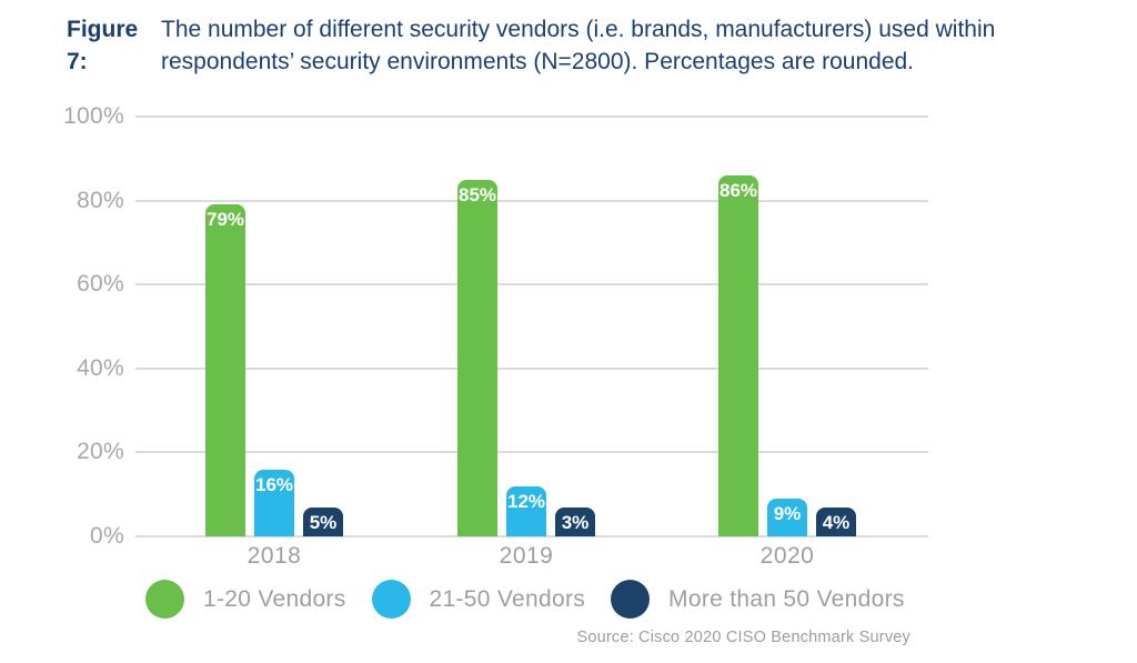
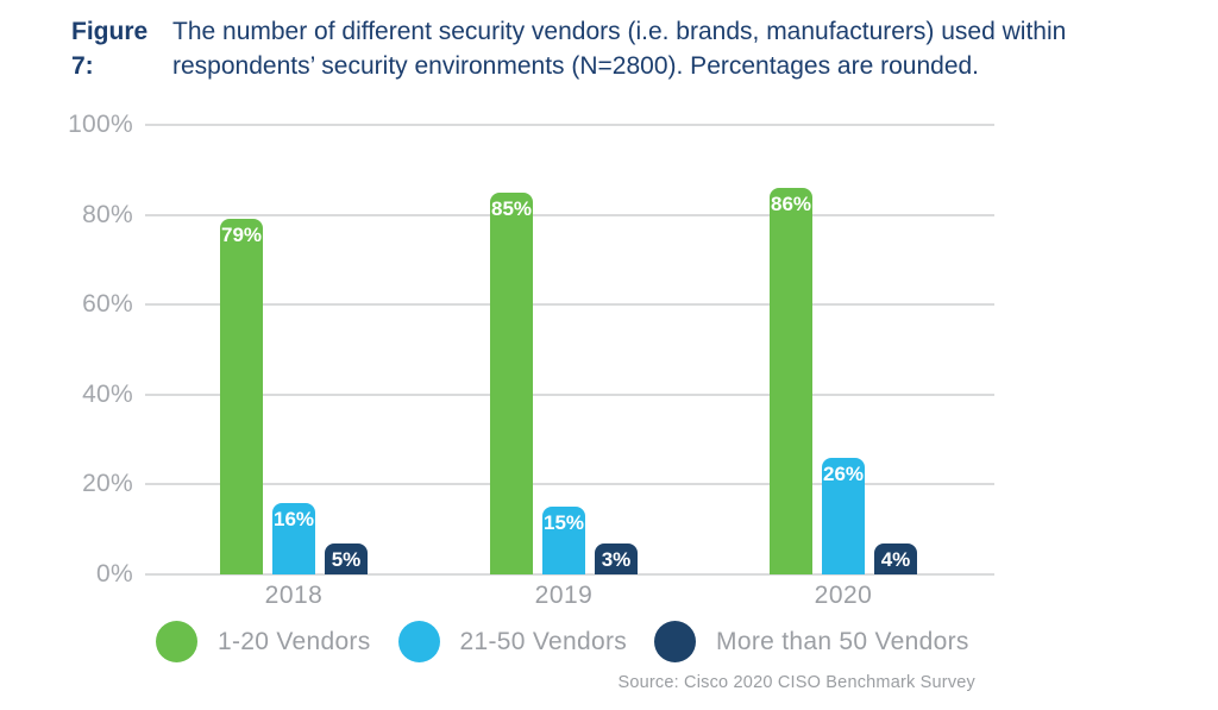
21-50 Vendors/2019: 12% -> 15%
21-50 Vendors/2020: 9% -> 26%
